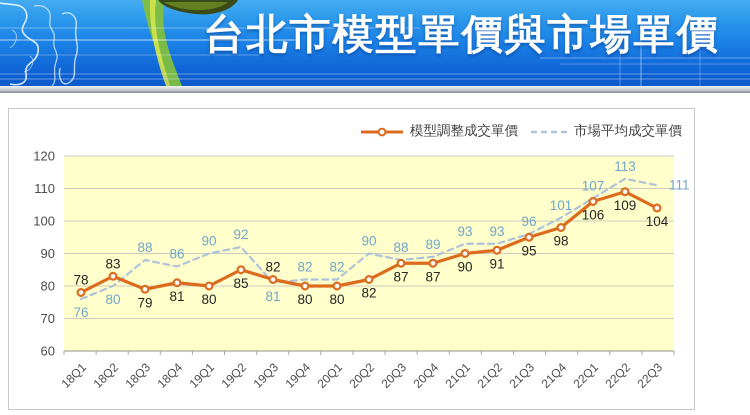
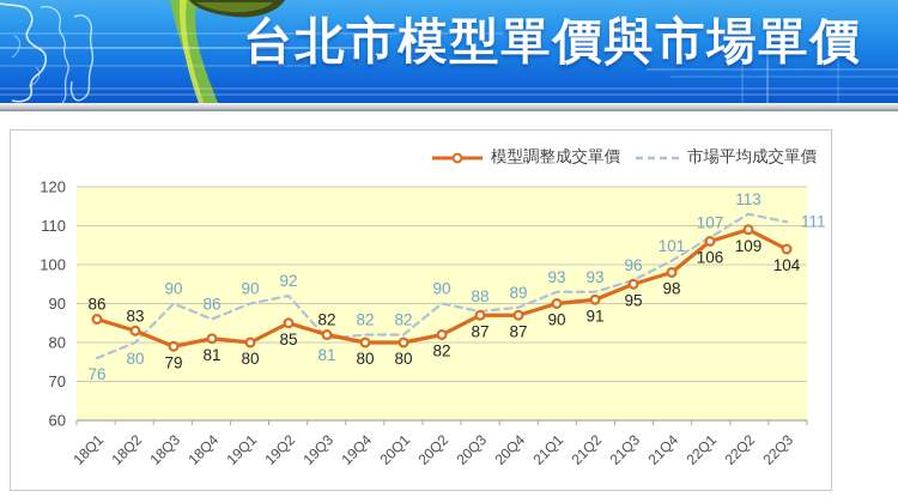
模型調整成交單價/18Q1: 78 -> 86
市場平均成交單價/18Q3: 88 -> 90
